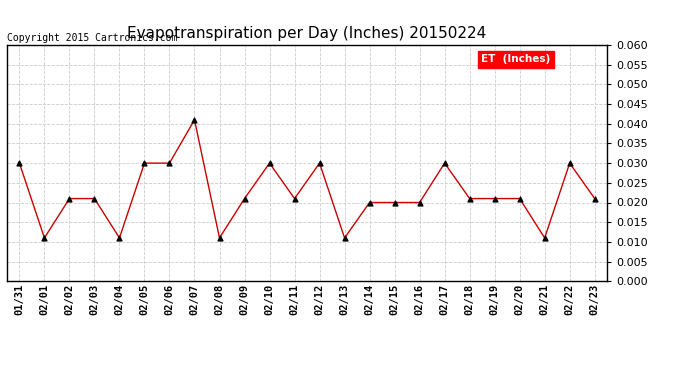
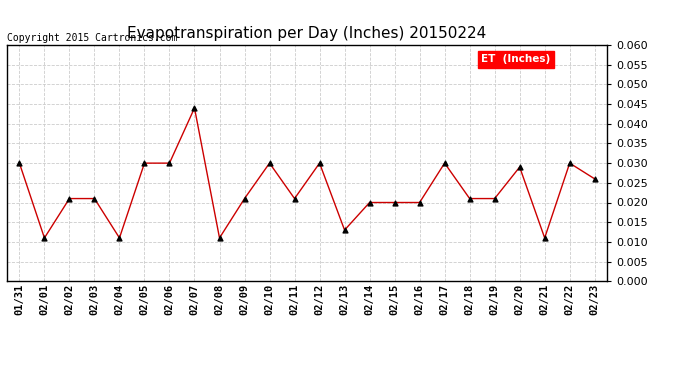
02/07: 0.041 -> 0.044
02/13: 0.011 -> 0.013
02/20: 0.021 -> 0.029
02/23: 0.021 -> 0.026
